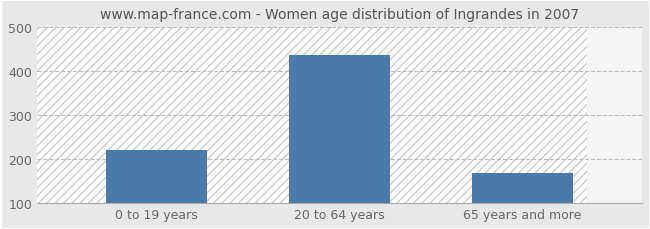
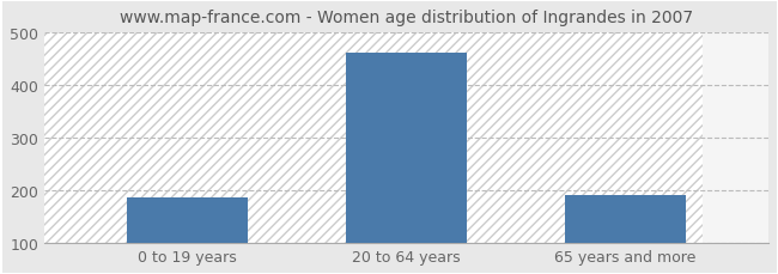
0 to 19 years: 220 -> 185
20 to 64 years: 435 -> 460
65 years and more: 168 -> 190
